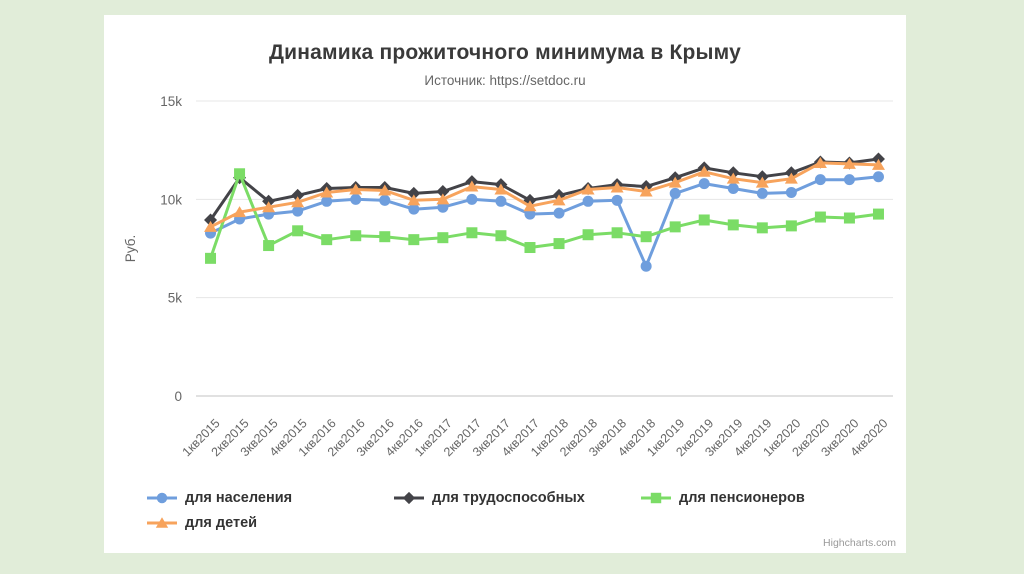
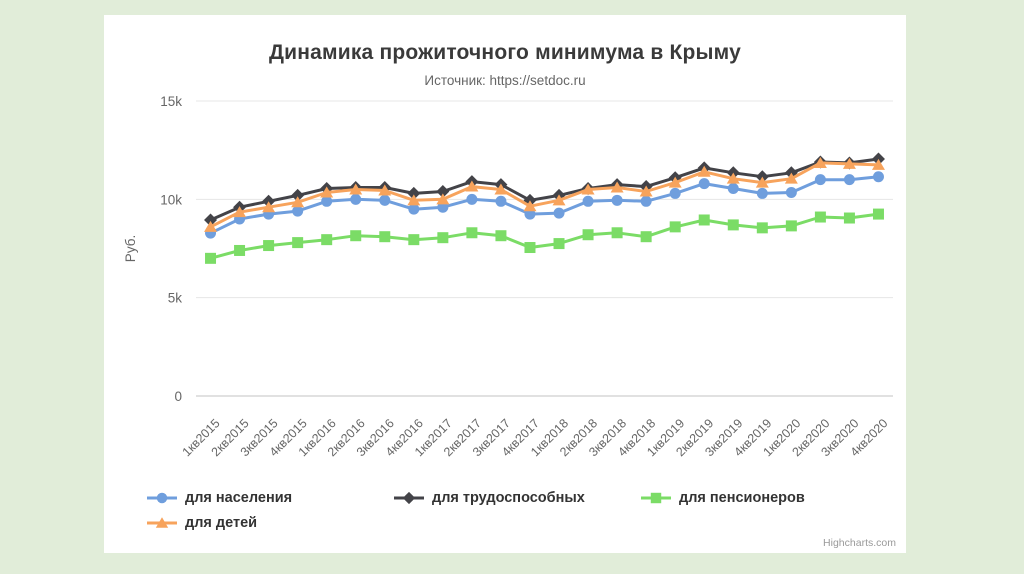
для трудоспособных/2кв2015: 11.1k -> 9.6k
для пенсионеров/2кв2015: 11.3k -> 7.4k
для пенсионеров/4кв2015: 8.4k -> 7.8k
для населения/4кв2018: 6.6k -> 9.9k
